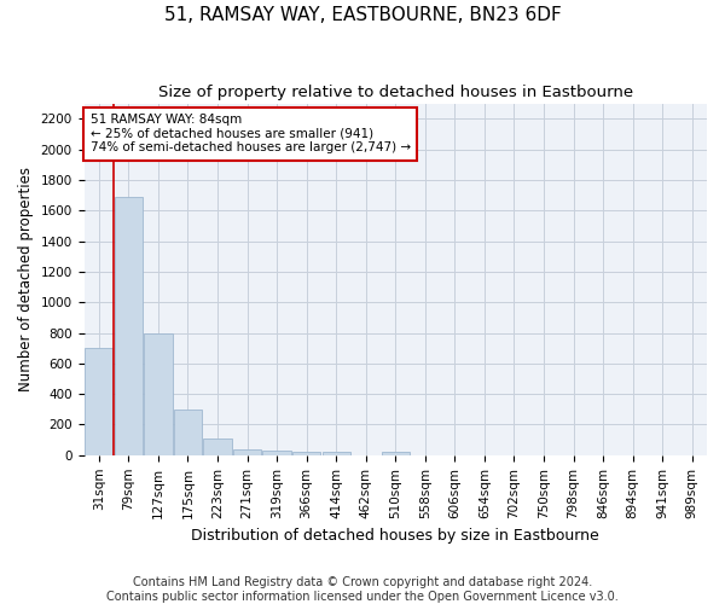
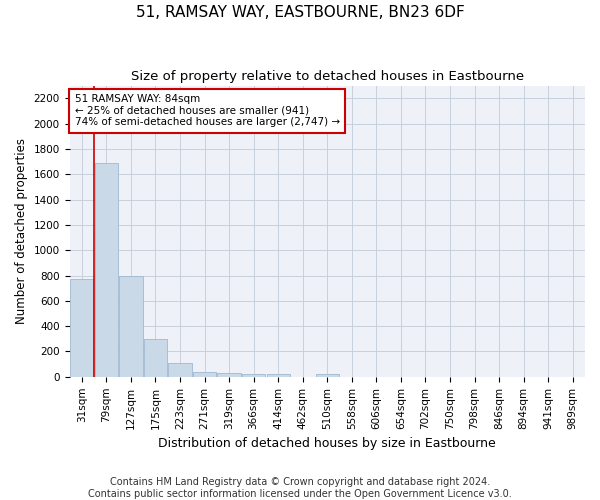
31sqm: 700 -> 770
